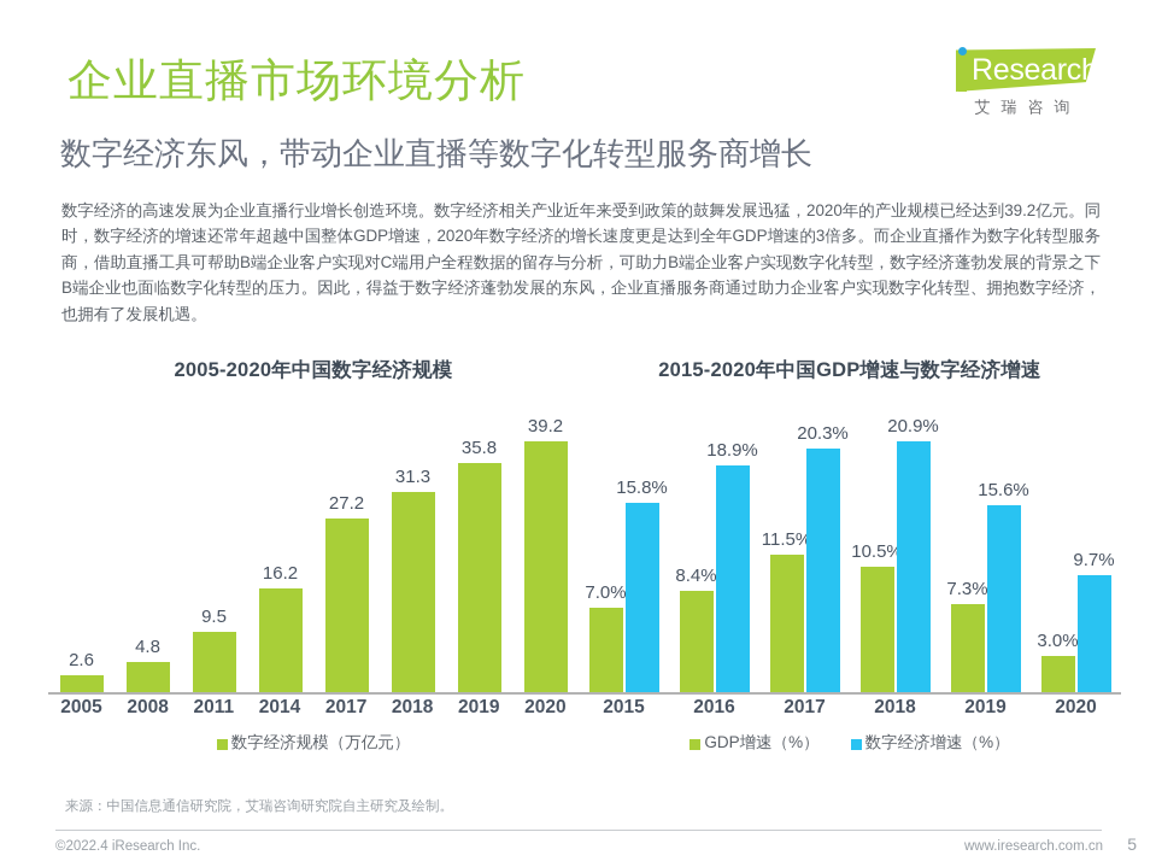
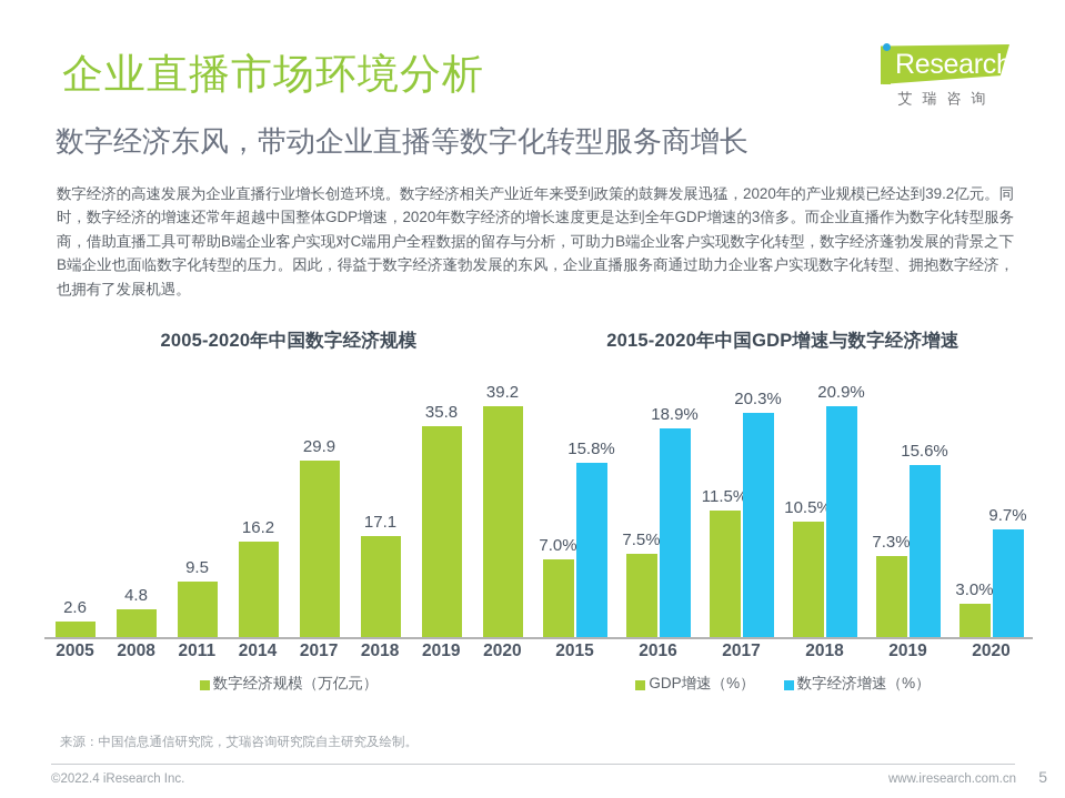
2005-2020年中国数字经济规模/2017: 27.2 -> 29.9
2005-2020年中国数字经济规模/2018: 31.3 -> 17.1
2015-2020年中国GDP增速与数字经济增速/GDP增速（%）/2016: 8.4% -> 7.5%
